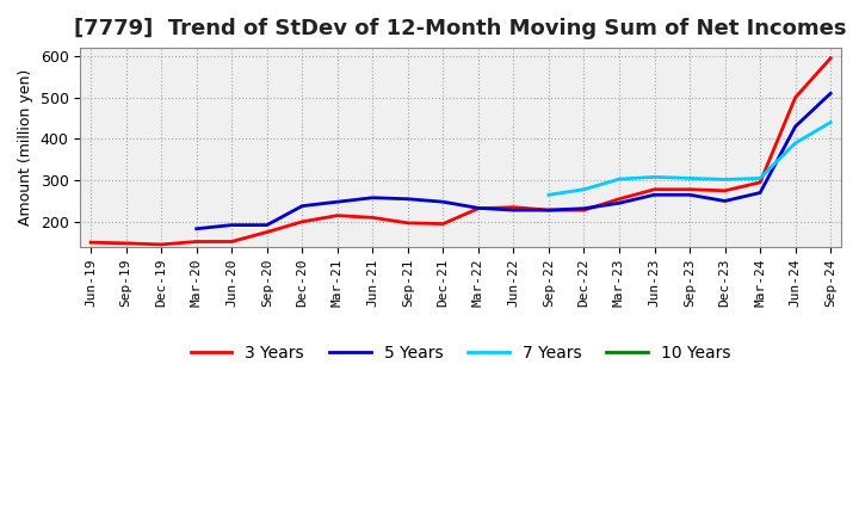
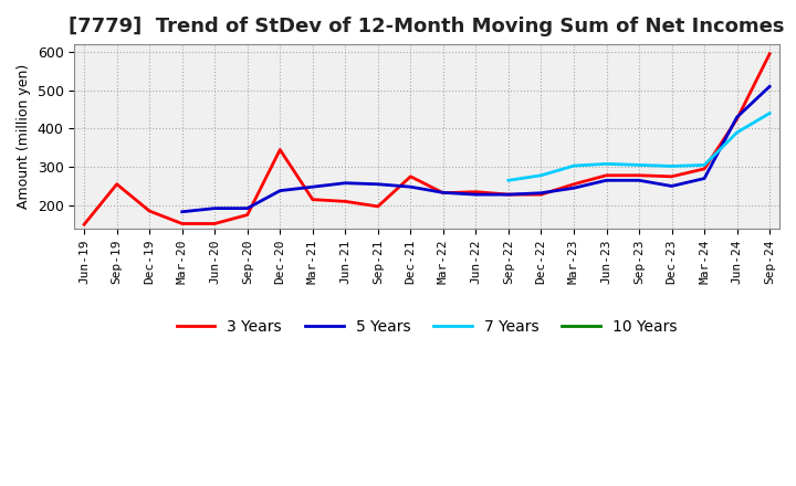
3 Years/Sep-19: 148 -> 255
3 Years/Dec-19: 145 -> 185
3 Years/Dec-20: 200 -> 345
3 Years/Dec-21: 195 -> 275
3 Years/Jun-24: 500 -> 425
